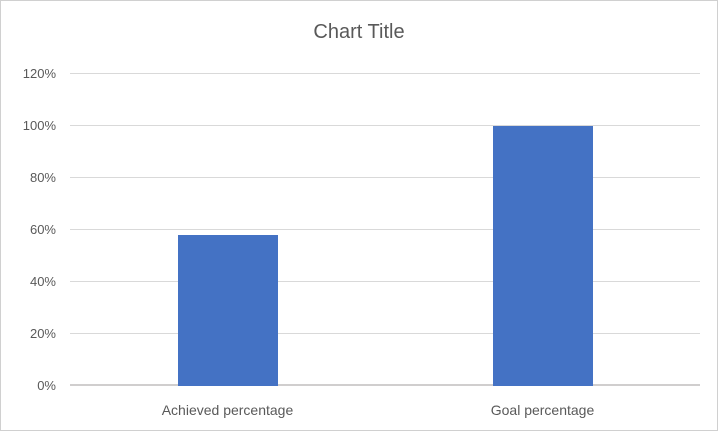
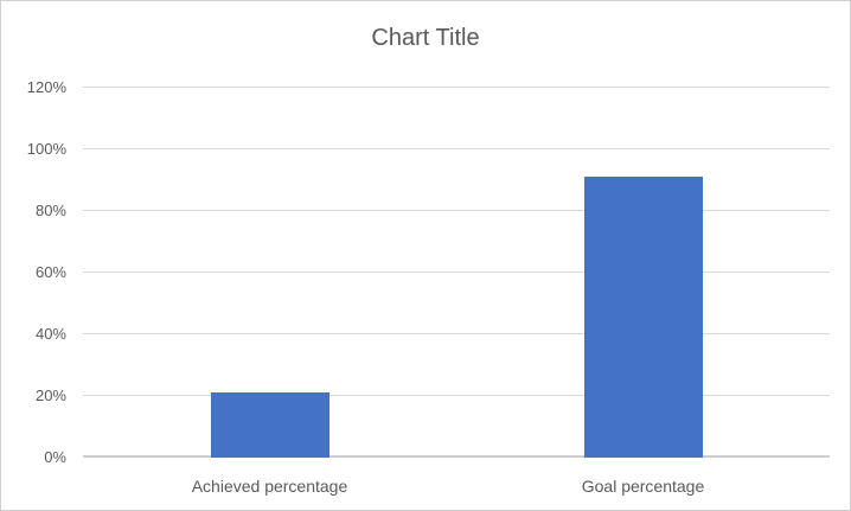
Achieved percentage: 58% -> 21%
Goal percentage: 100% -> 91%
